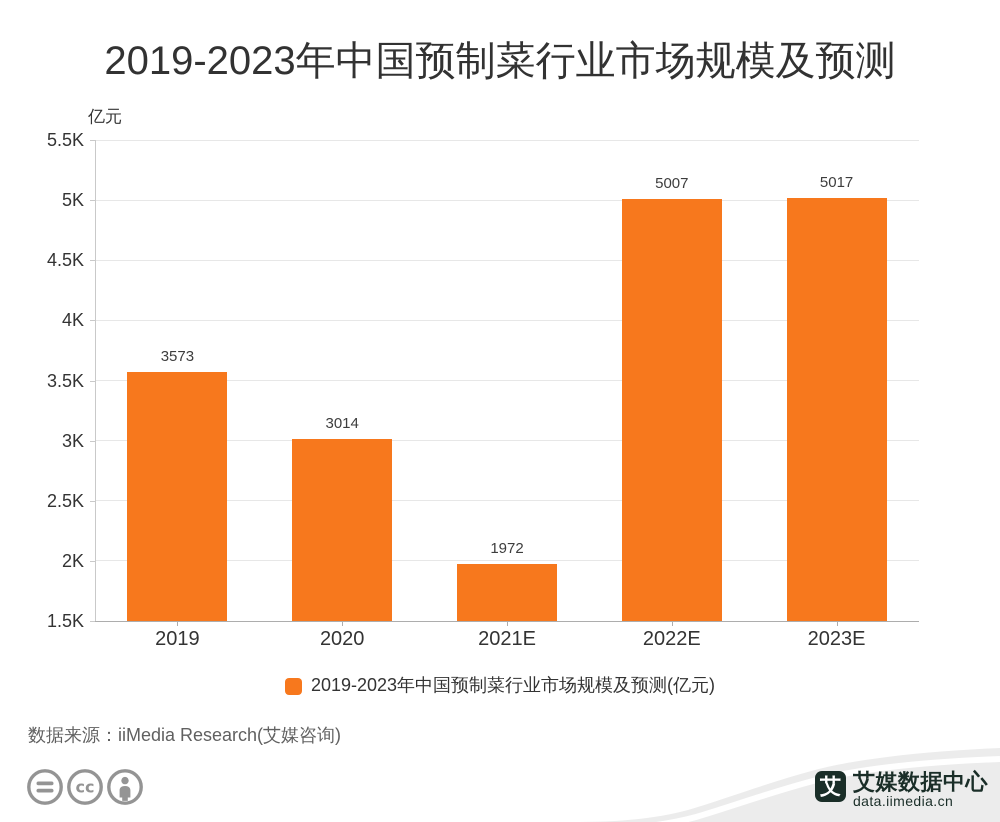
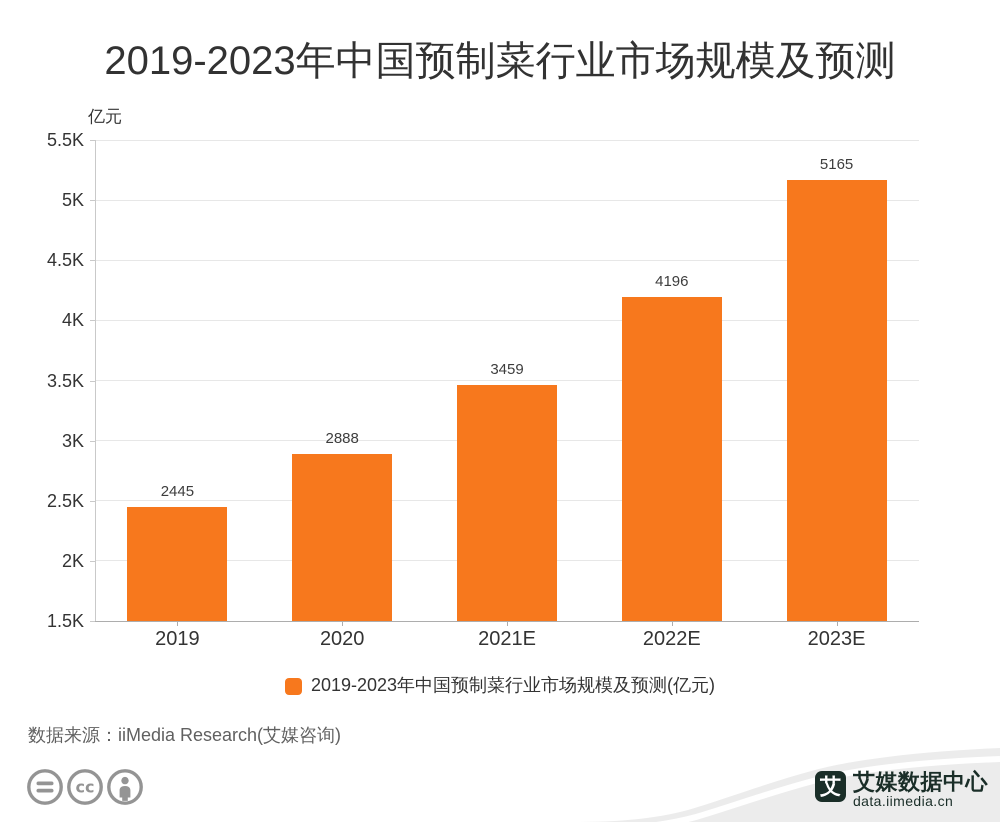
2019: 3573 -> 2445
2020: 3014 -> 2888
2021E: 1972 -> 3459
2022E: 5007 -> 4196
2023E: 5017 -> 5165
